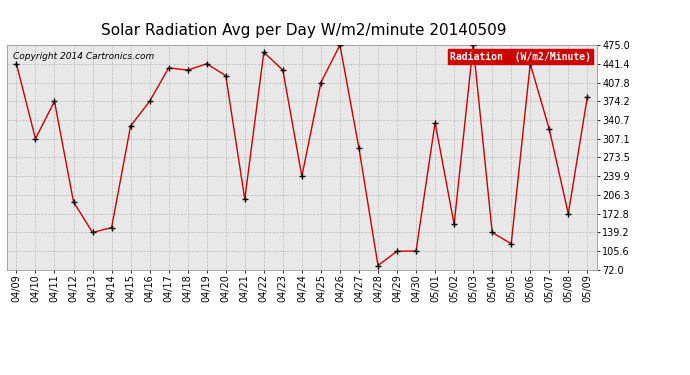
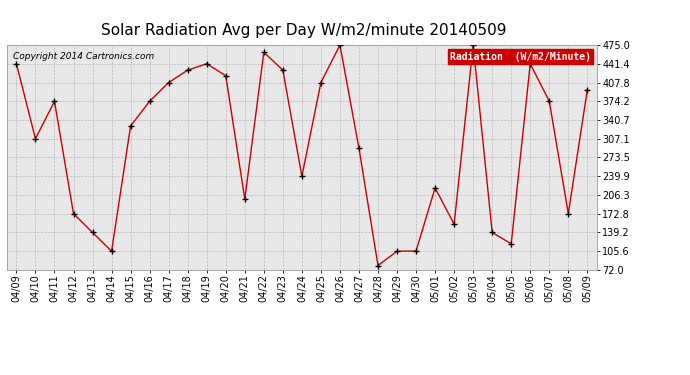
04/12: 194 -> 173
04/14: 148 -> 106
04/17: 434 -> 408
05/01: 336 -> 219
05/07: 324 -> 374
05/09: 382 -> 395
